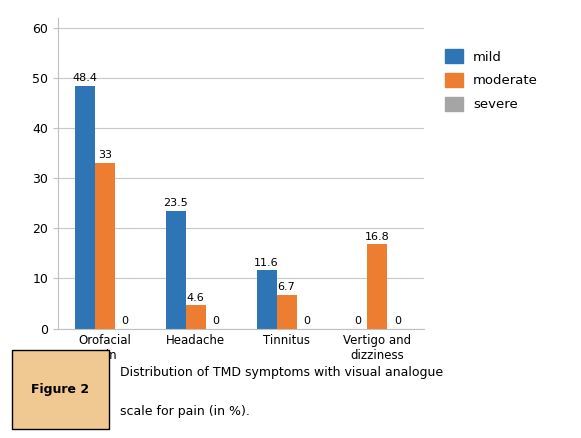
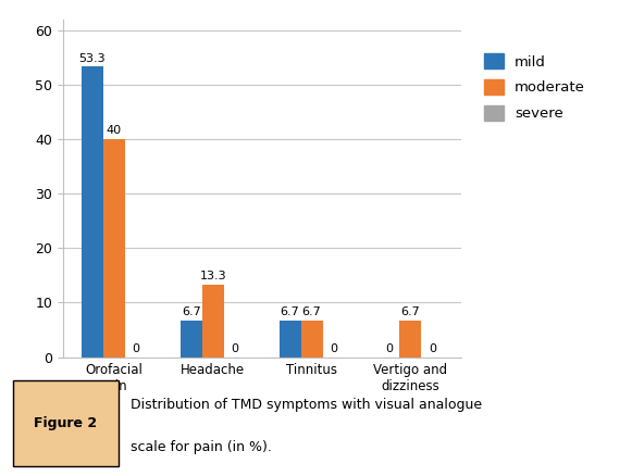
mild/Orofacial pain: 48.4 -> 53.3
moderate/Orofacial pain: 33 -> 40
mild/Headache: 23.5 -> 6.7
moderate/Headache: 4.6 -> 13.3
mild/Tinnitus: 11.6 -> 6.7
moderate/Vertigo and dizziness: 16.8 -> 6.7
